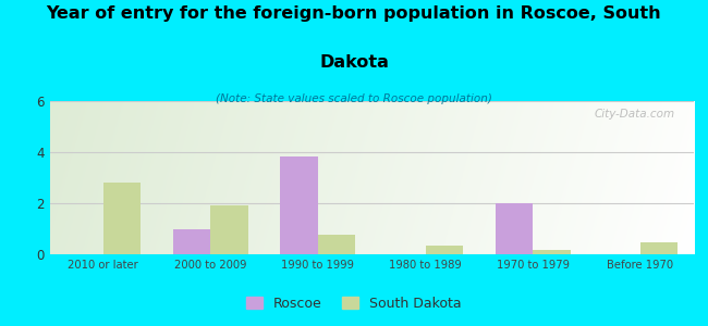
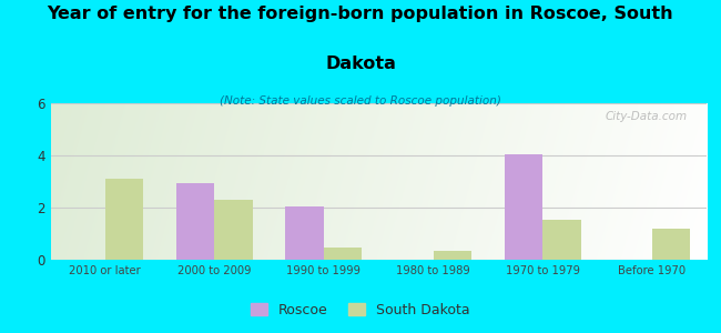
South Dakota/2010 or later: 2.80 -> 3.10
Roscoe/2000 to 2009: 1.00 -> 2.95
South Dakota/2000 to 2009: 1.90 -> 2.30
Roscoe/1990 to 1999: 3.85 -> 2.05
South Dakota/1990 to 1999: 0.75 -> 0.45
Roscoe/1970 to 1979: 2.00 -> 4.05
South Dakota/1970 to 1979: 0.15 -> 1.55
South Dakota/Before 1970: 0.45 -> 1.20
